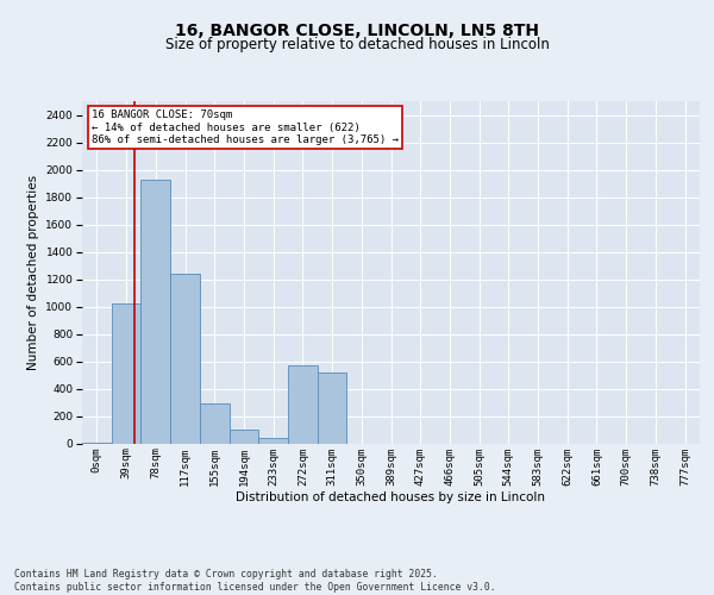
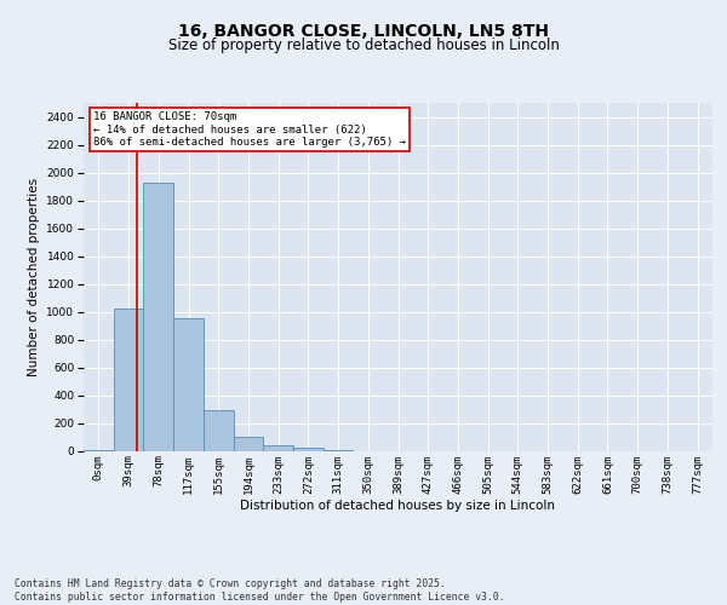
117sqm: 1240 -> 950
272sqm: 570 -> 20
311sqm: 520 -> 0
